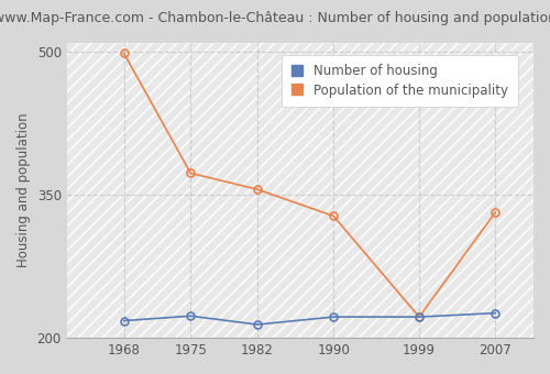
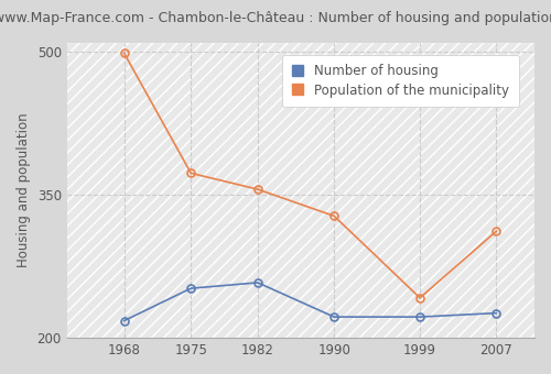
Number of housing/1975: 223 -> 252
Number of housing/1982: 214 -> 258
Population of the municipality/1999: 222 -> 242
Population of the municipality/2007: 332 -> 312
